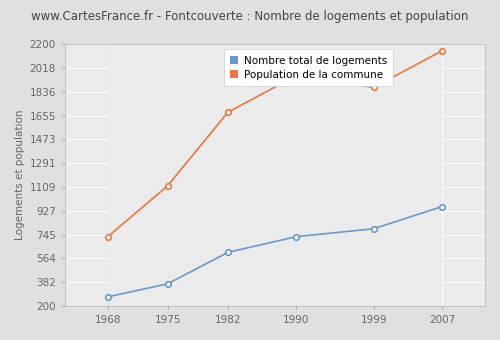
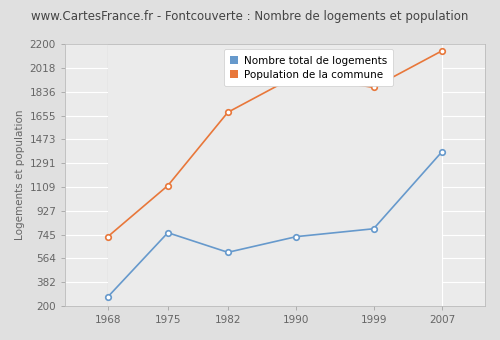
Nombre total de logements/1975: 370 -> 760
Nombre total de logements/2007: 960 -> 1380
